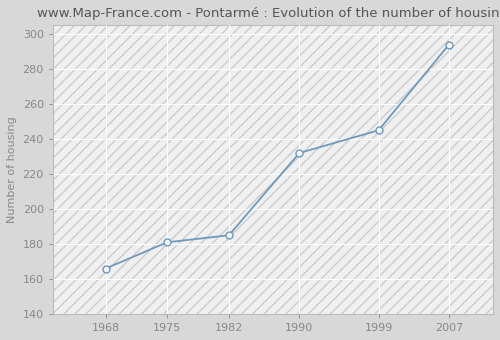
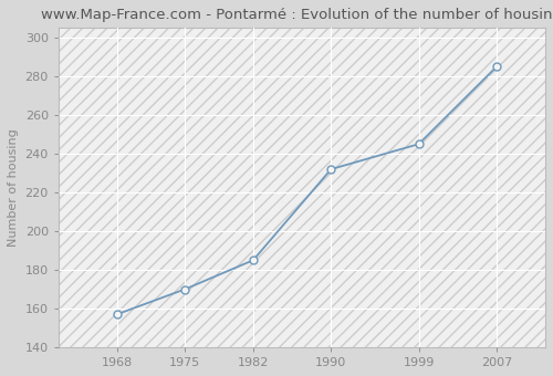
1968: 166 -> 157
1975: 181 -> 170
2007: 294 -> 285
